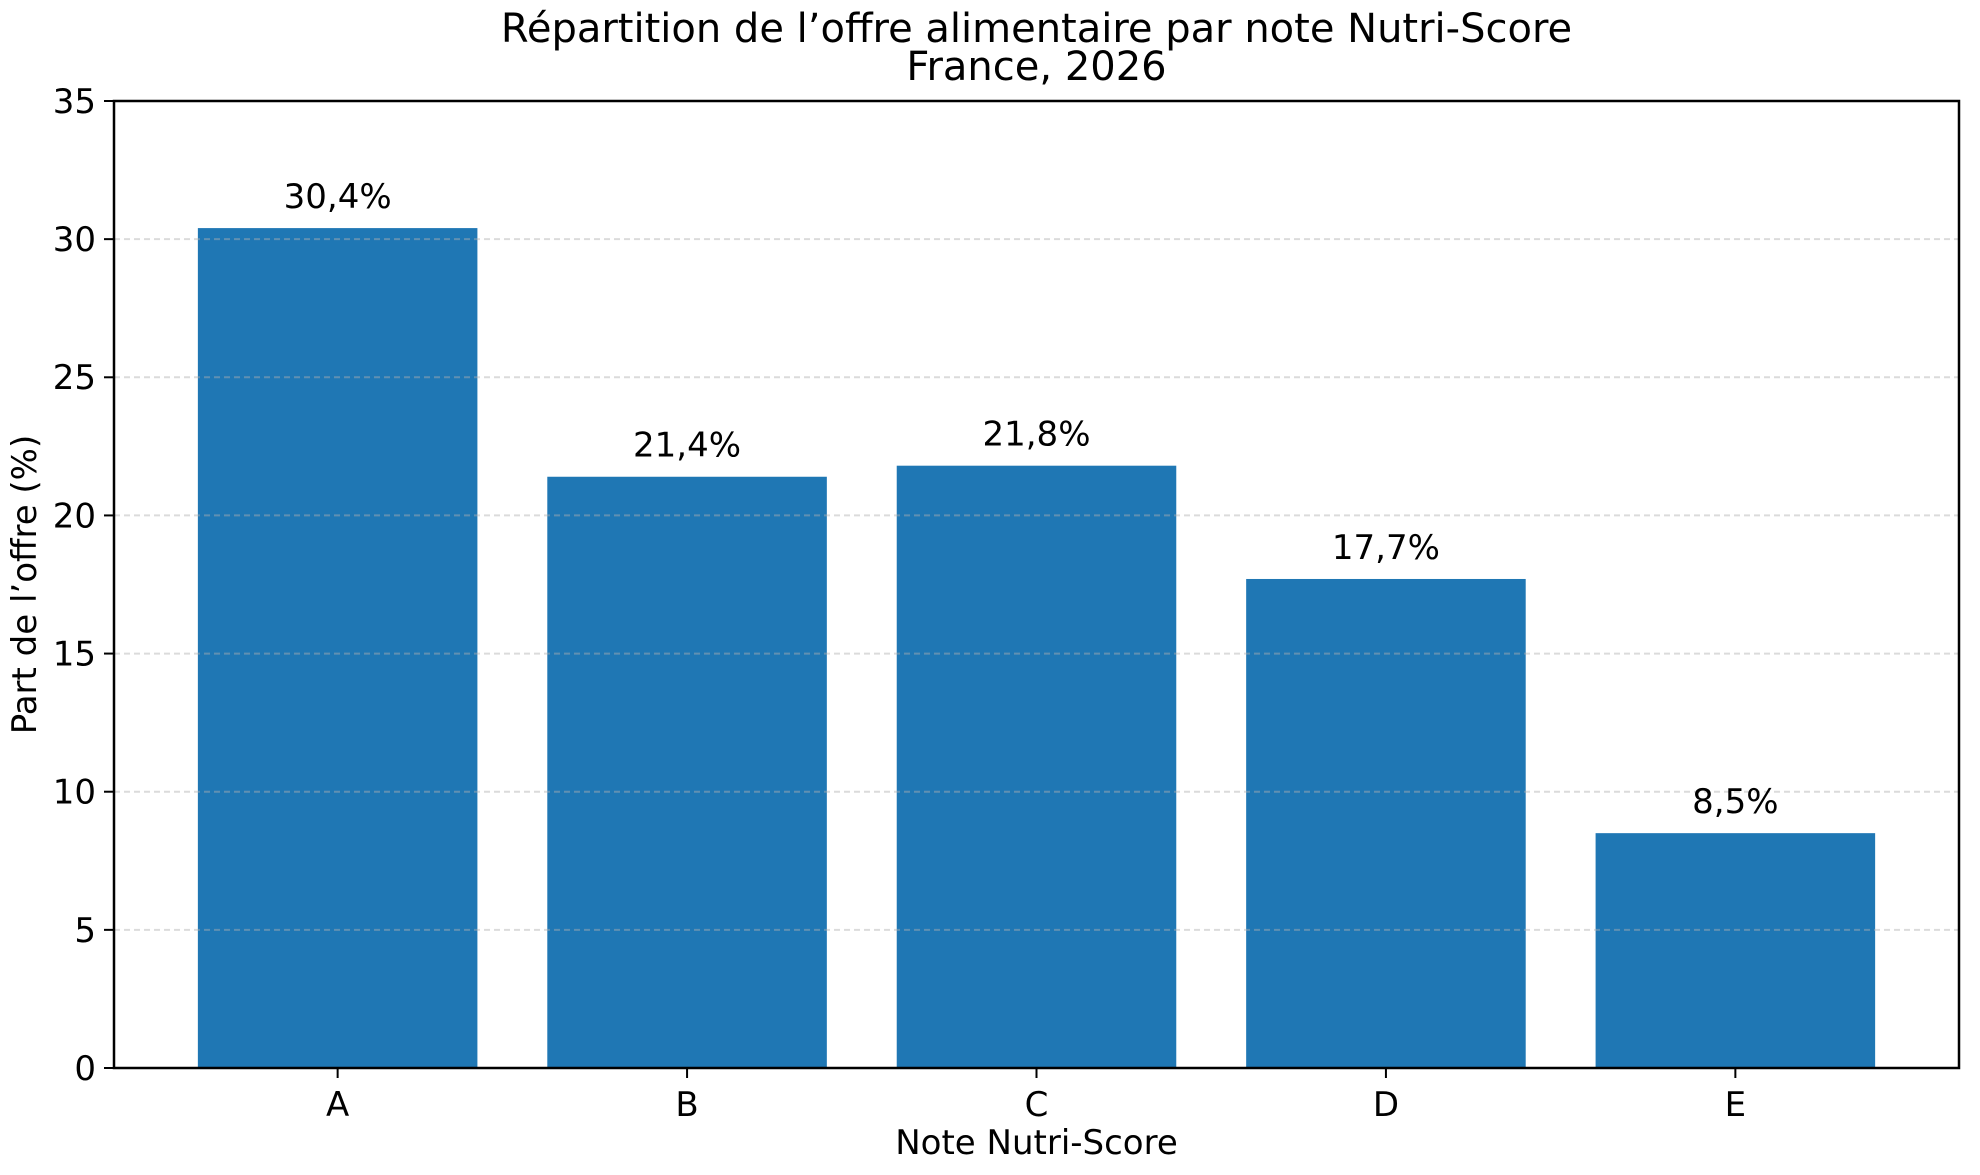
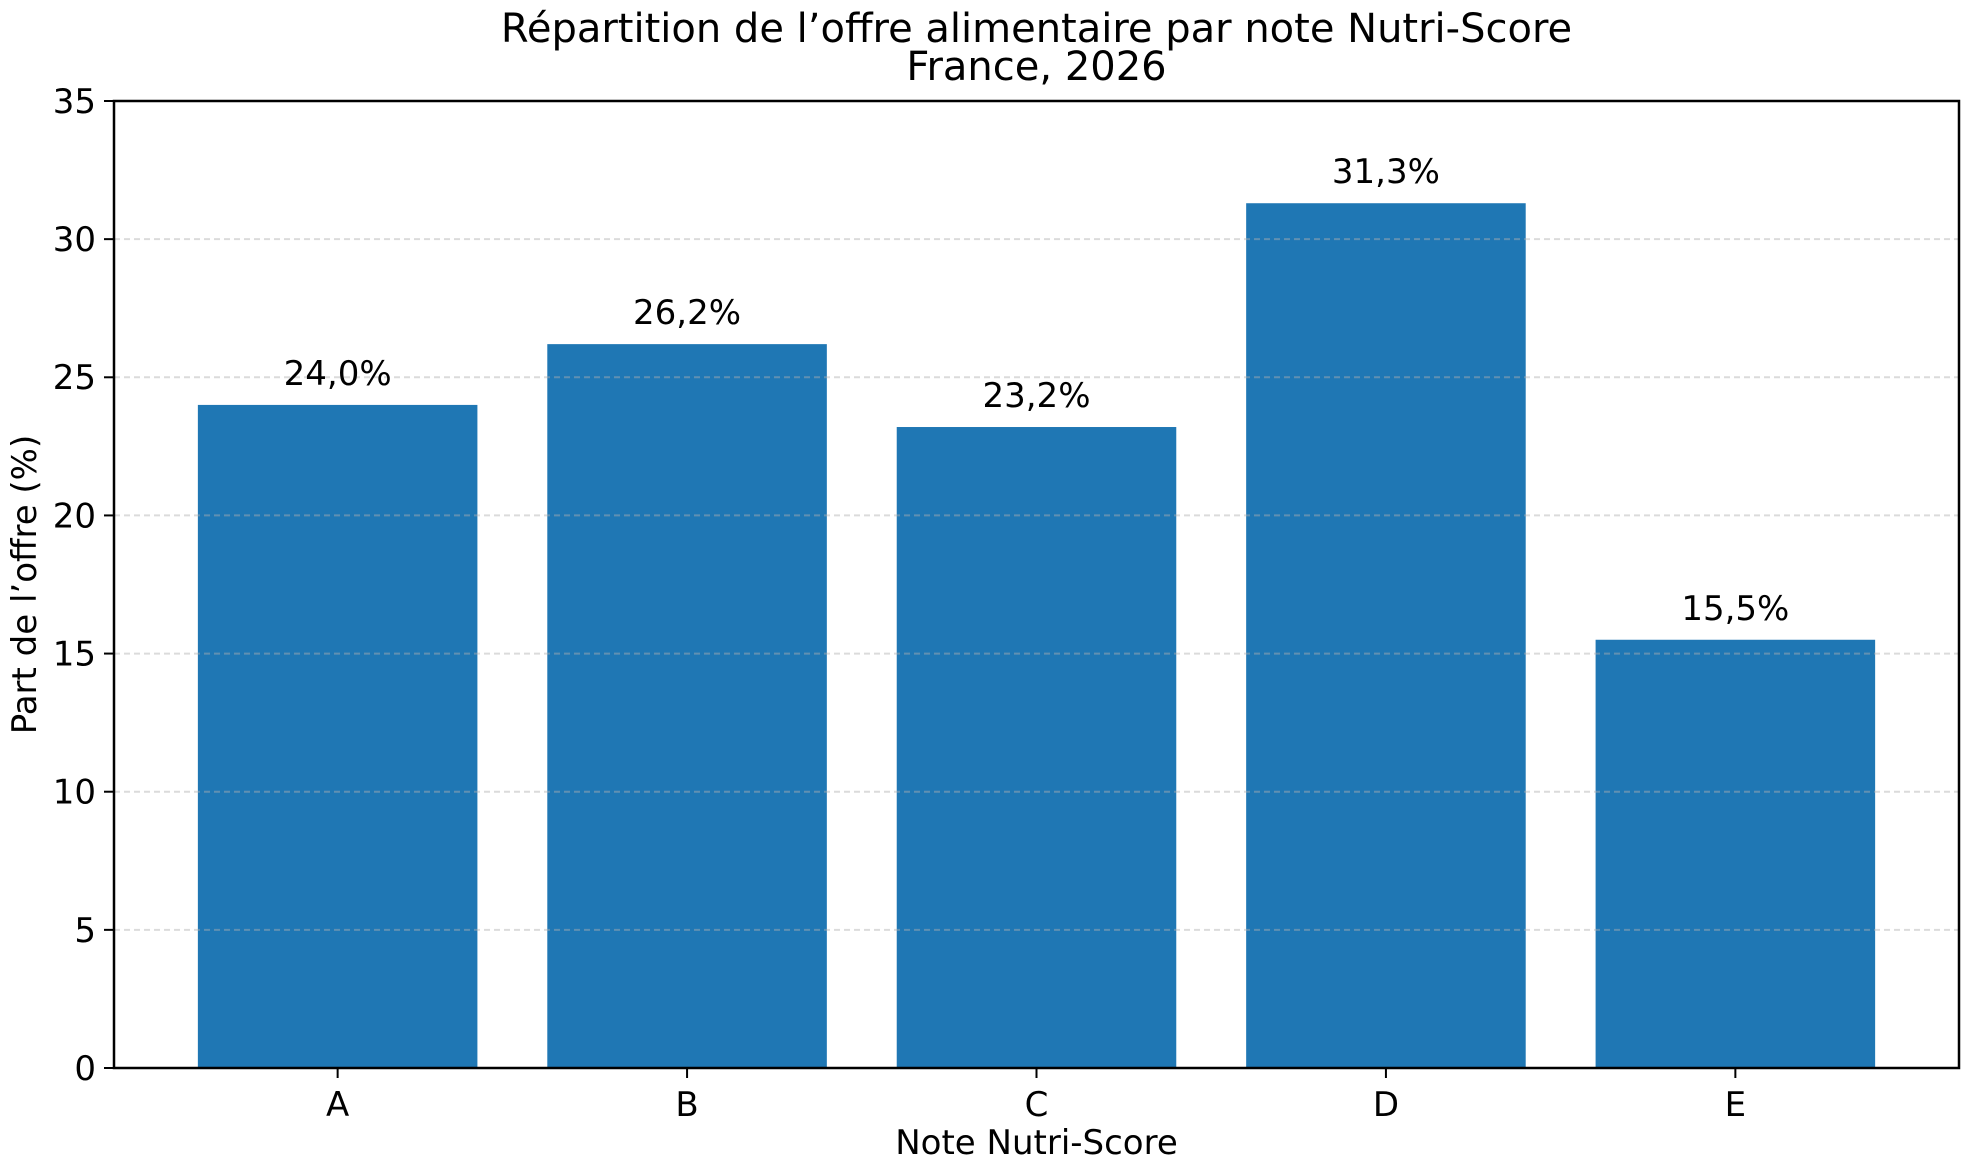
A: 30,4% -> 24,0%
B: 21,4% -> 26,2%
C: 21,8% -> 23,2%
D: 17,7% -> 31,3%
E: 8,5% -> 15,5%
